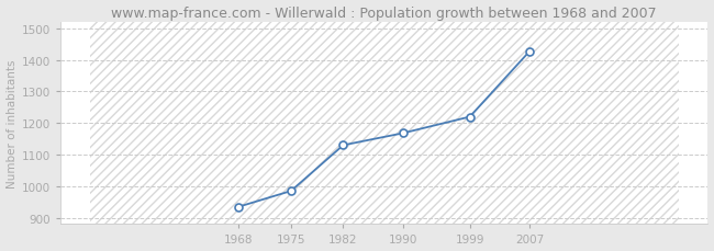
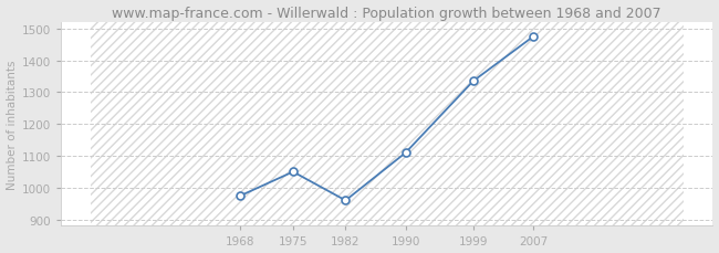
1968: 935 -> 975
1975: 985 -> 1050
1982: 1130 -> 960
1990: 1168 -> 1110
1999: 1220 -> 1335
2007: 1427 -> 1475
